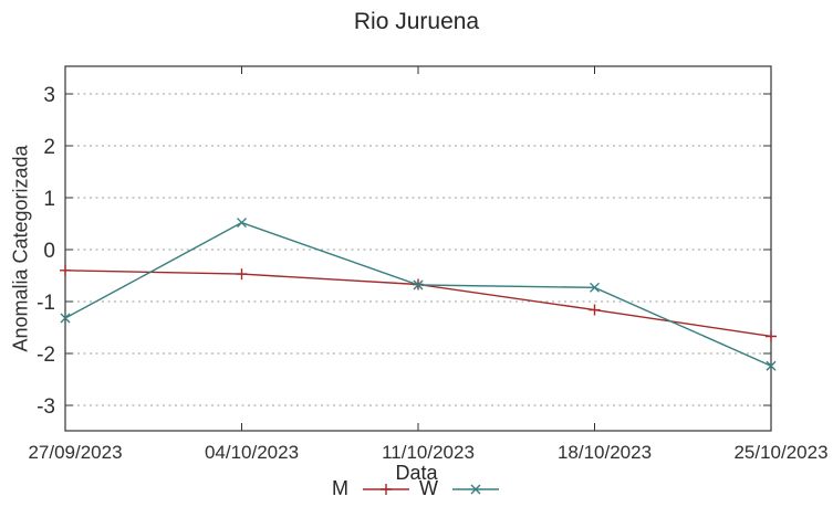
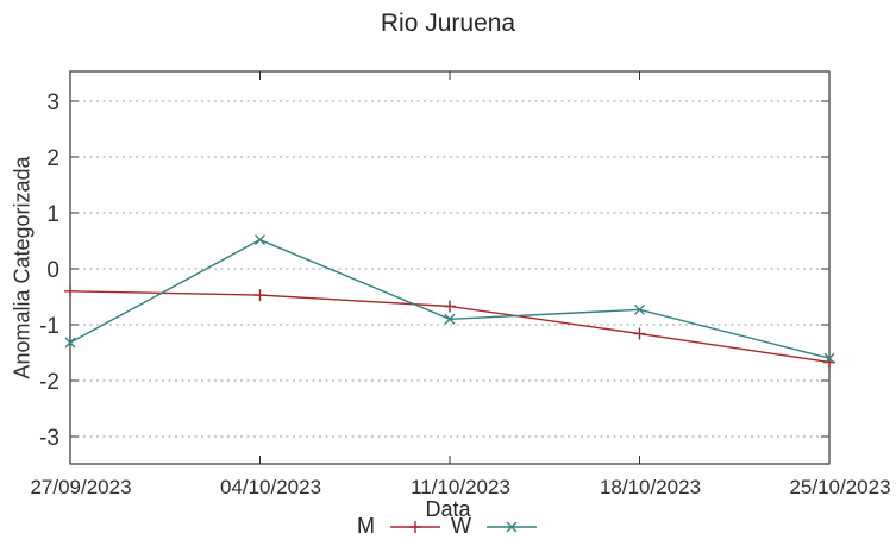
W/11/10/2023: -0.7 -> -0.9
W/25/10/2023: -2.2 -> -1.6
